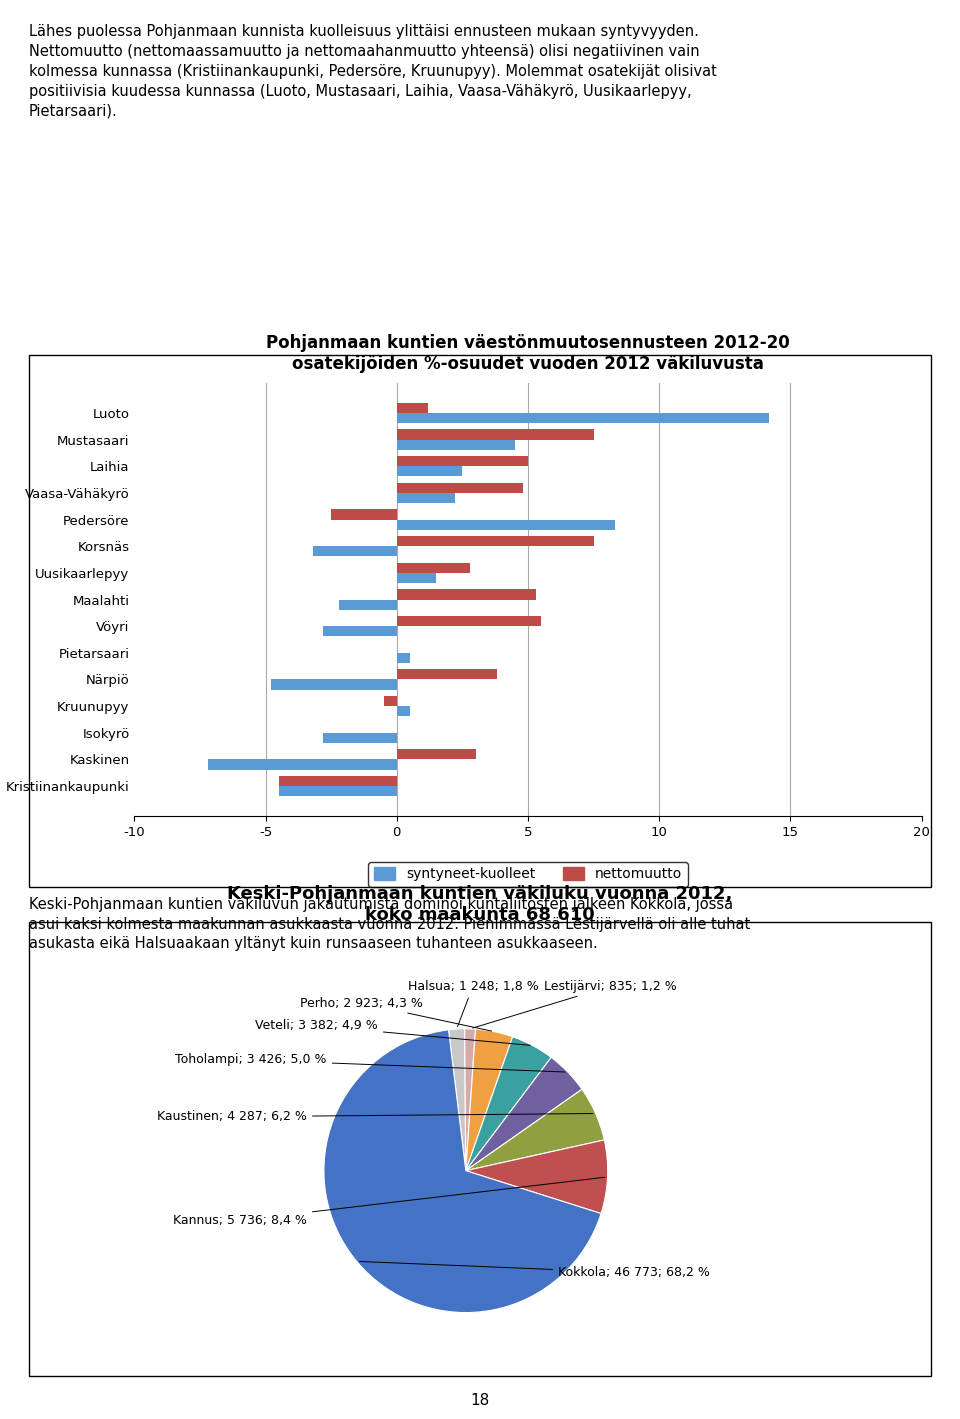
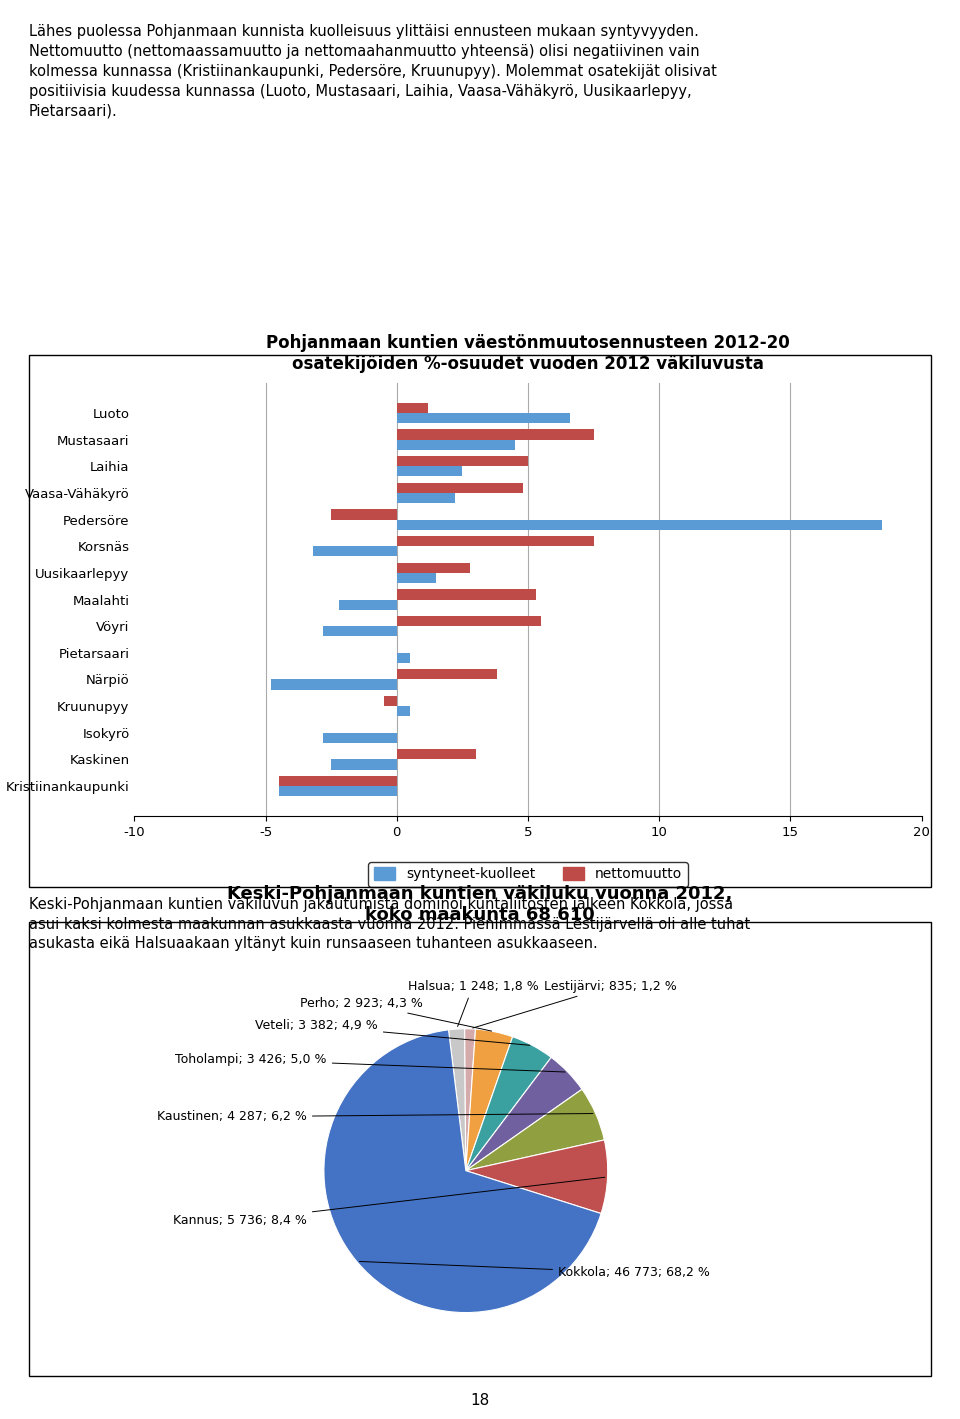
syntyneet-kuolleet/Luoto: 14.2 -> 6.6
syntyneet-kuolleet/Pedersöre: 8.3 -> 18.5
syntyneet-kuolleet/Kaskinen: -7.2 -> -2.5
